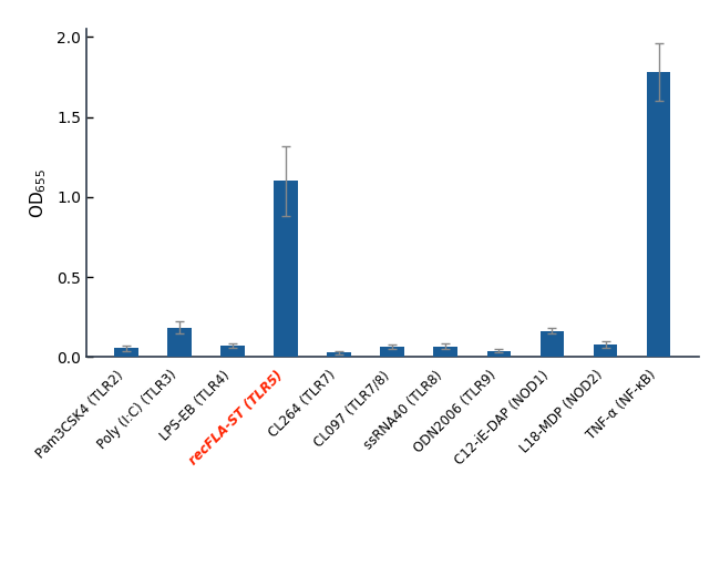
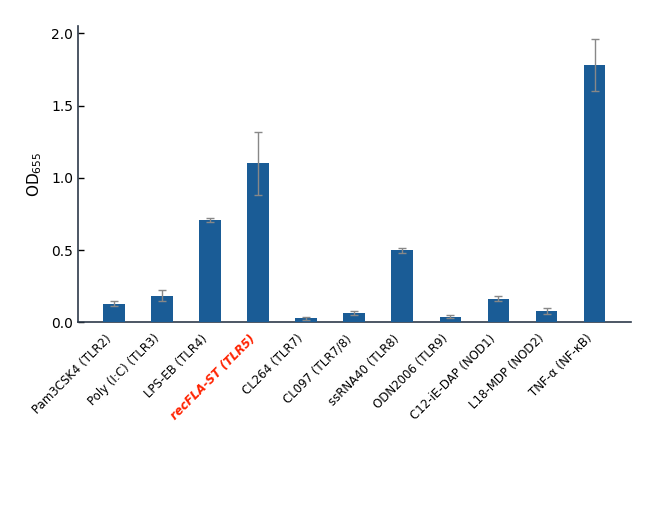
Pam3CSK4 (TLR2): 0.06 -> 0.13
LPS-EB (TLR4): 0.07 -> 0.71
ssRNA40 (TLR8): 0.07 -> 0.50
